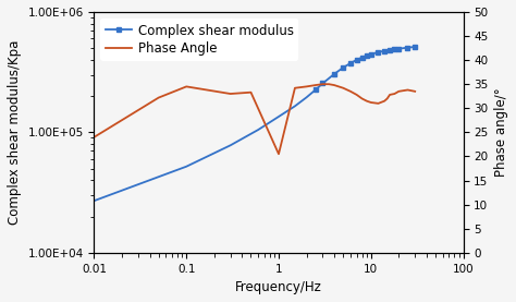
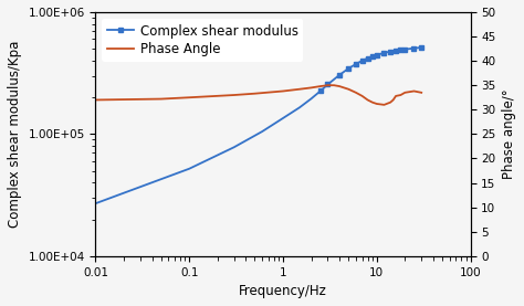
Phase Angle/0.01: 24.0 -> 32.0
Phase Angle/0.1: 34.5 -> 32.5
Phase Angle/1: 20.5 -> 33.8
